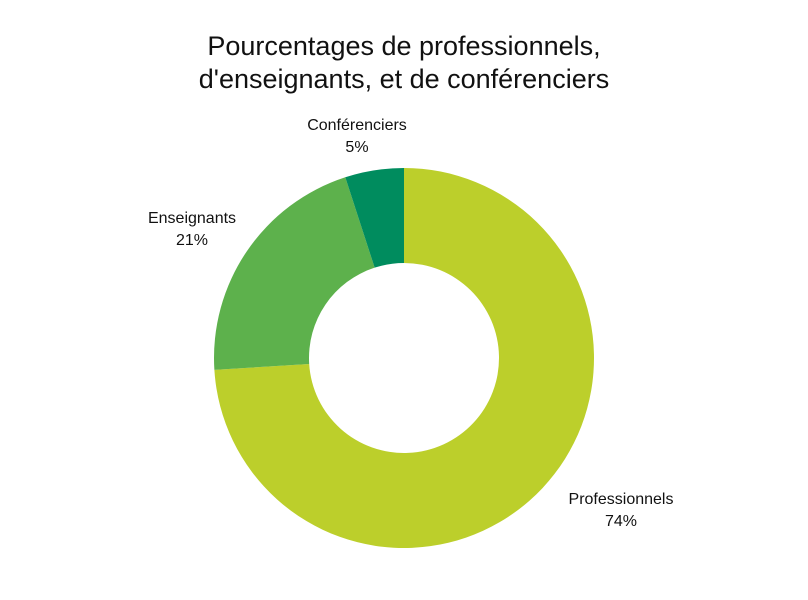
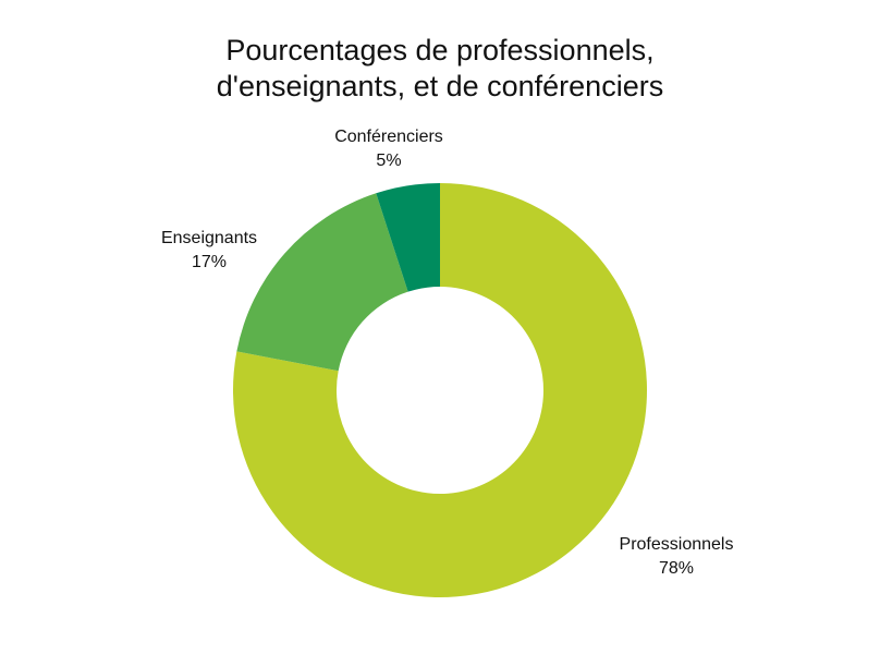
Professionnels: 74% -> 78%
Enseignants: 21% -> 17%
